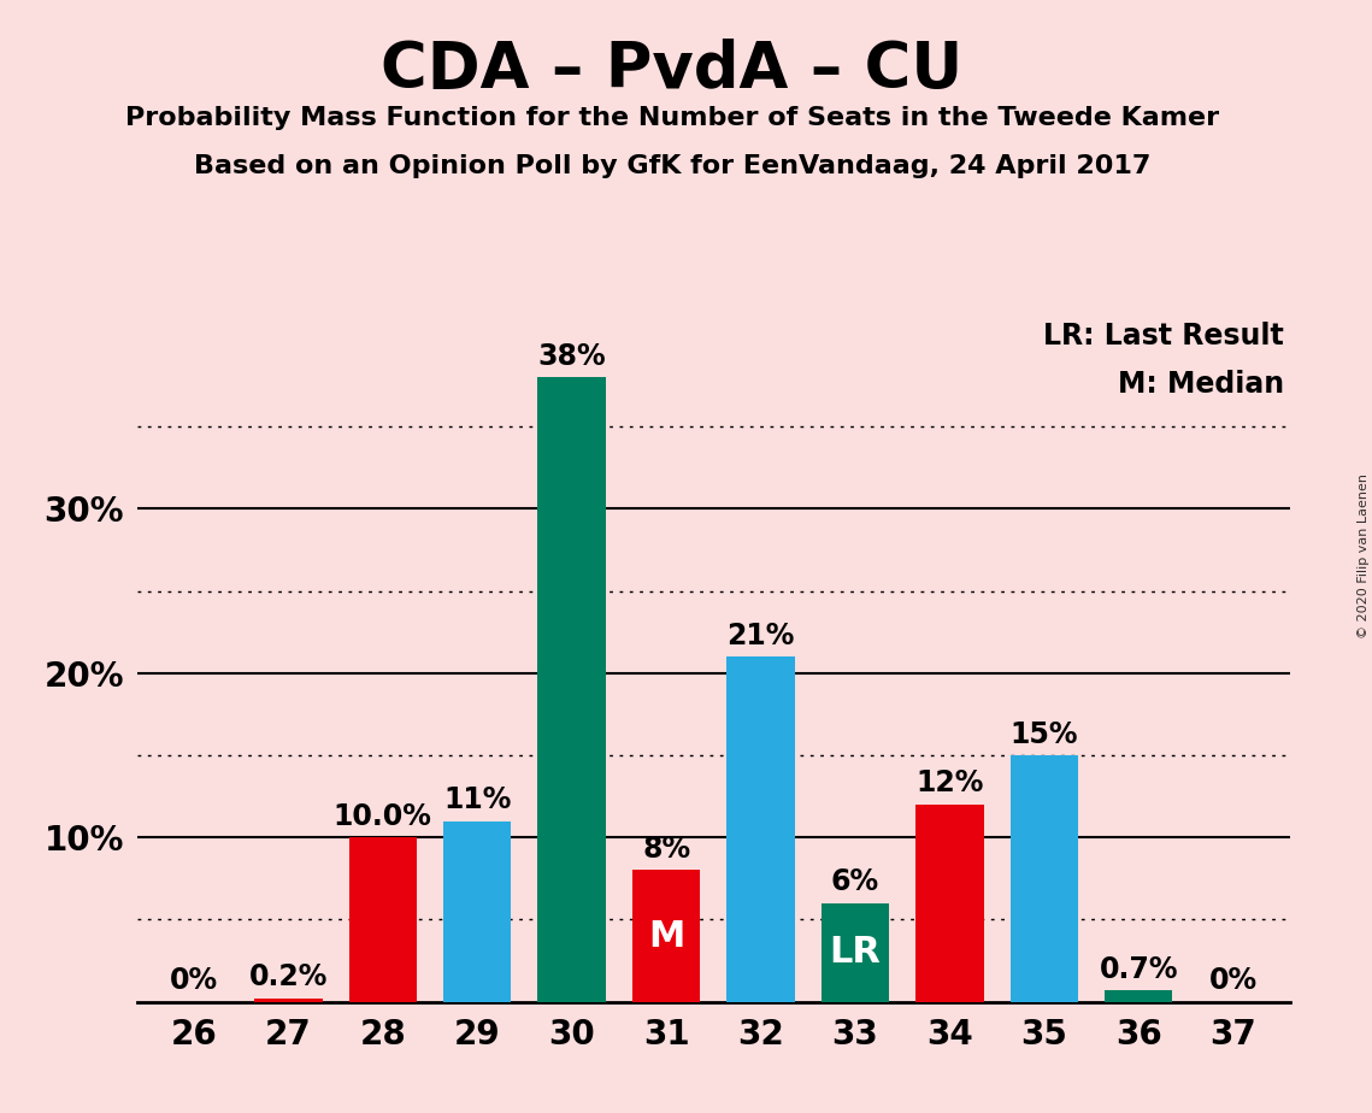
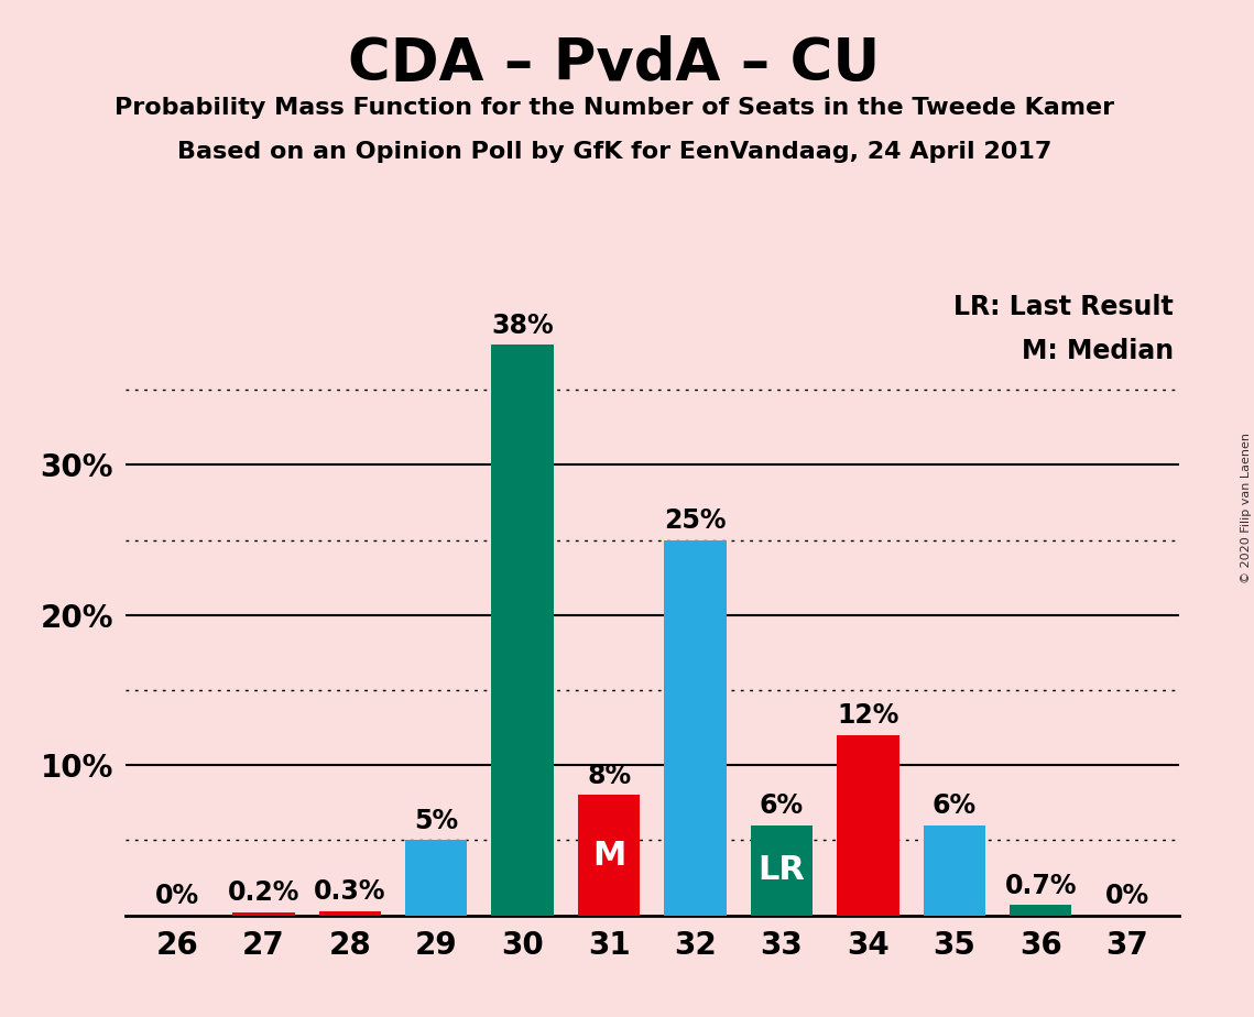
28: 10.0% -> 0.3%
29: 11% -> 5%
32: 21% -> 25%
35: 15% -> 6%
